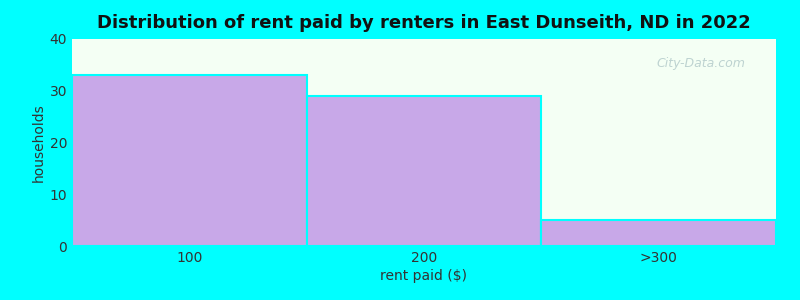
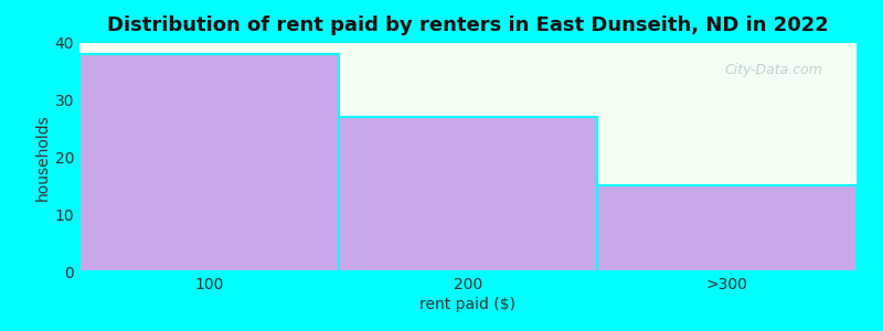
100: 33 -> 38
200: 29 -> 27
>300: 5 -> 15
